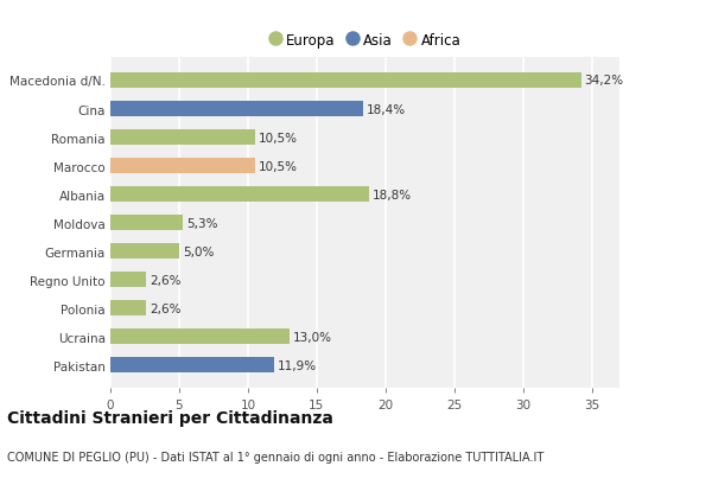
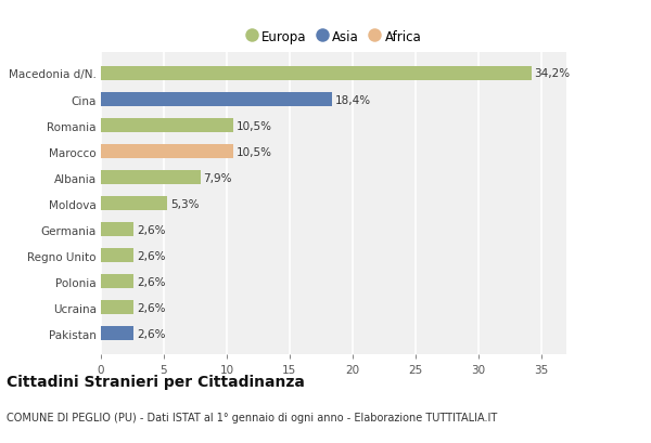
Albania: 18,8% -> 7,9%
Germania: 5,0% -> 2,6%
Ucraina: 13,0% -> 2,6%
Pakistan: 11,9% -> 2,6%
